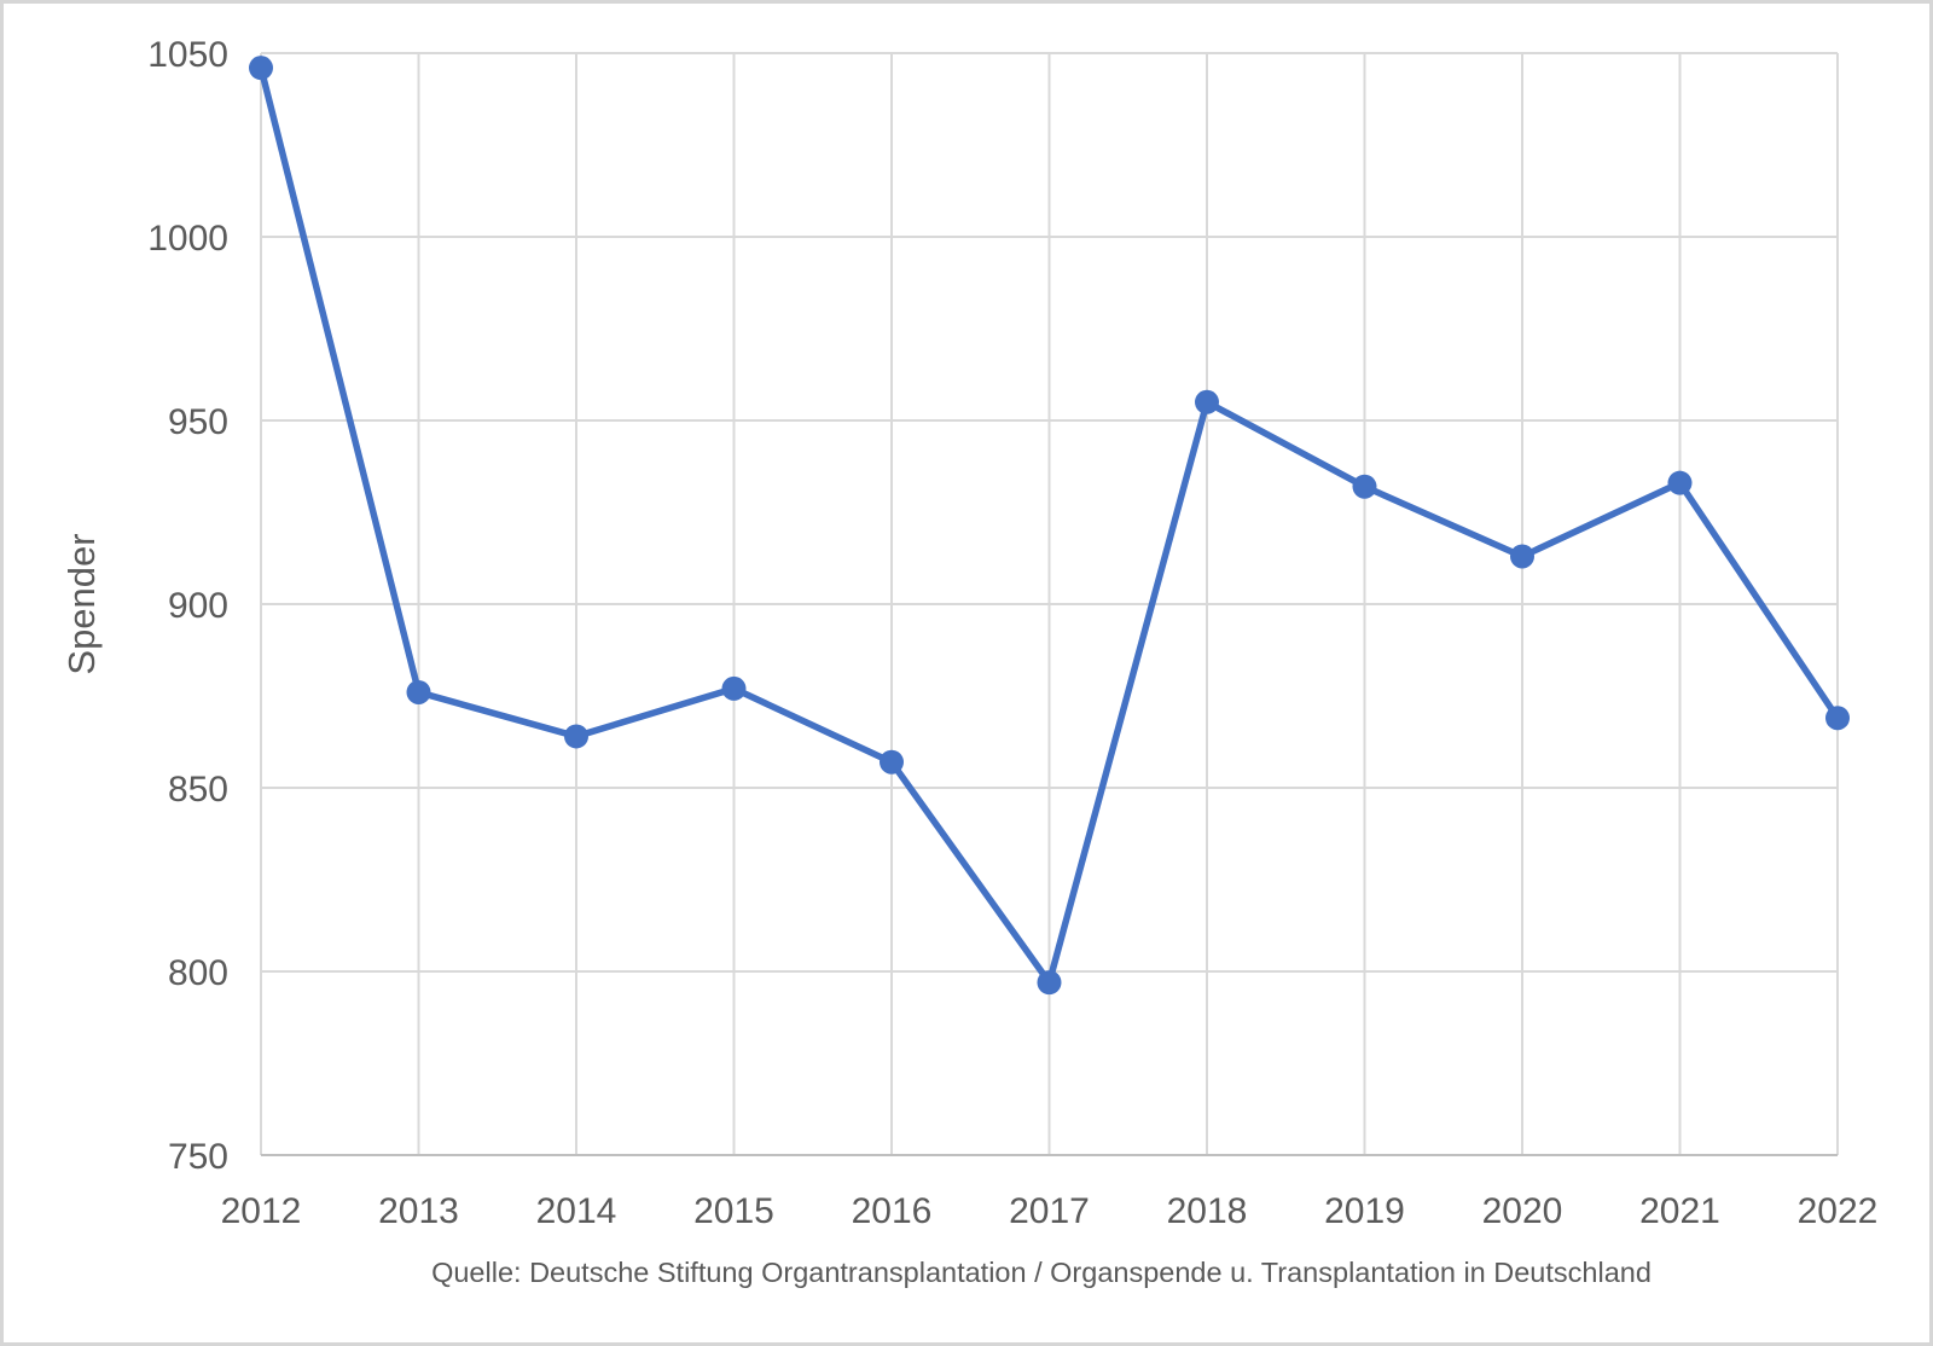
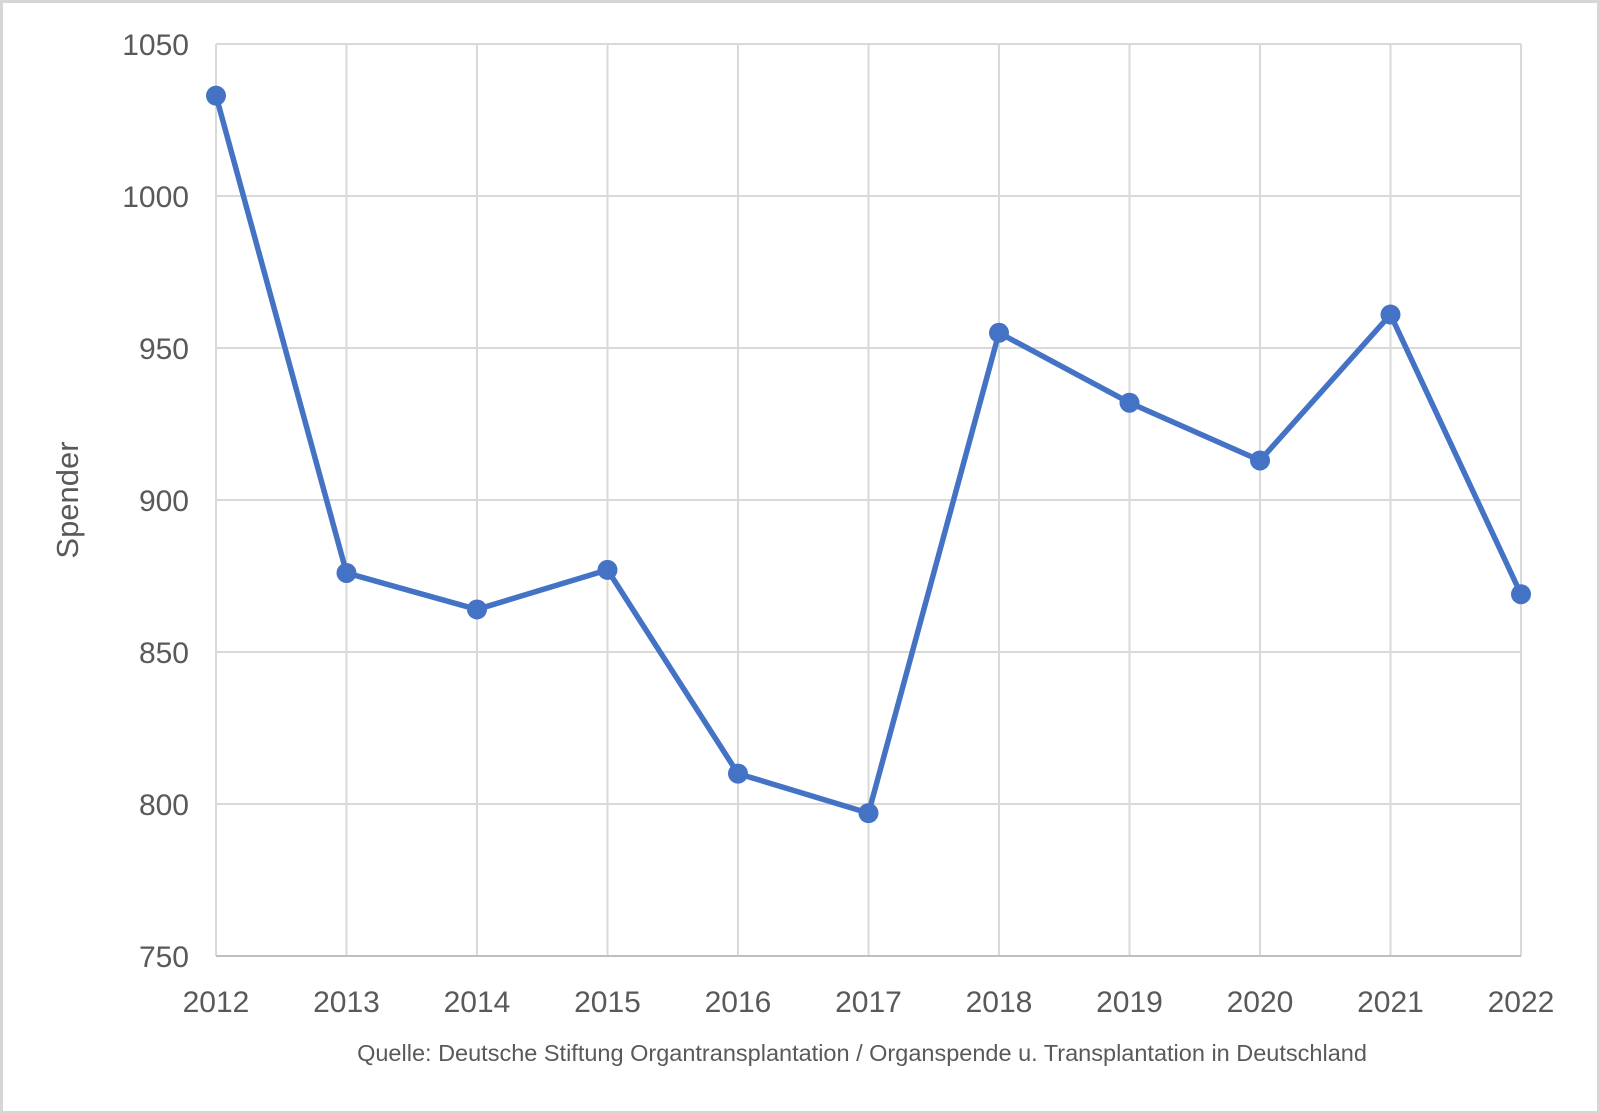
2012: 1046 -> 1033
2016: 857 -> 810
2021: 933 -> 961
